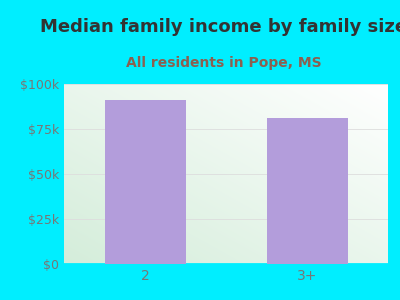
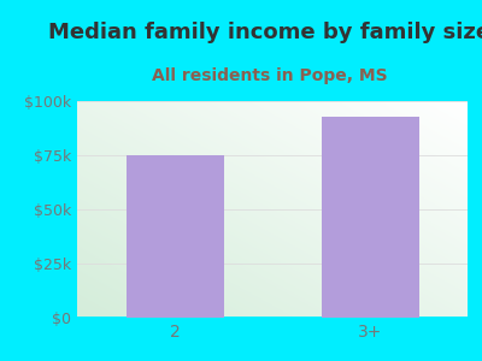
2: $91k -> $75k
3+: $81k -> $93k
